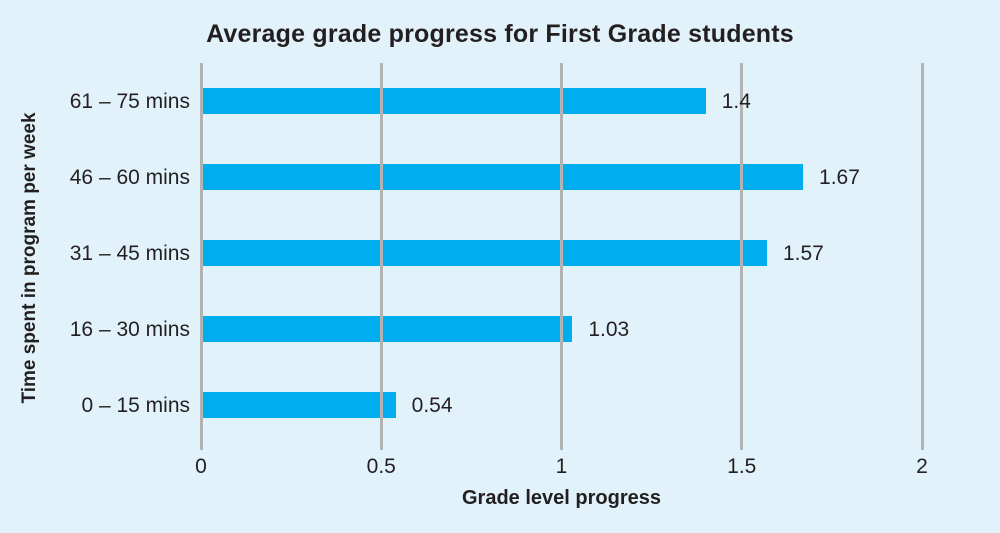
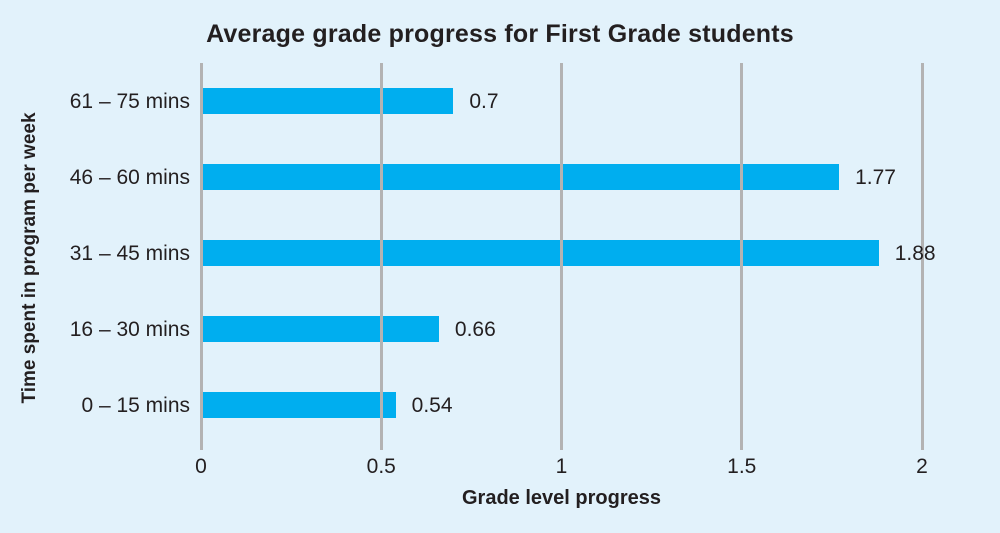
61 – 75 mins: 1.4 -> 0.7
46 – 60 mins: 1.67 -> 1.77
31 – 45 mins: 1.57 -> 1.88
16 – 30 mins: 1.03 -> 0.66
